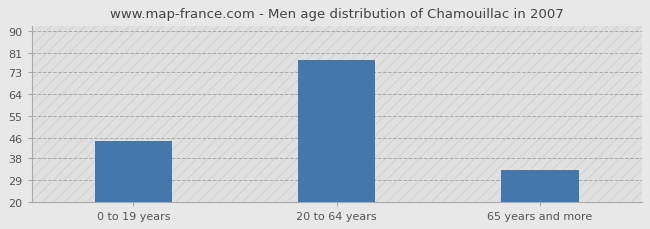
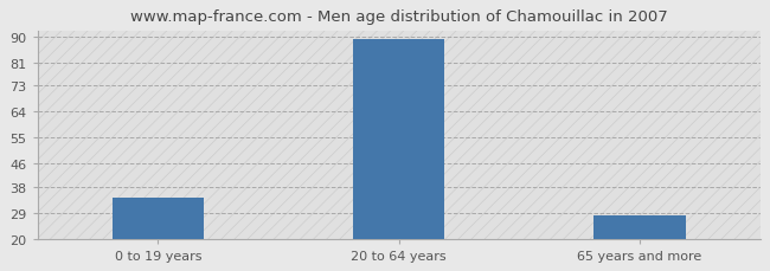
0 to 19 years: 45 -> 34
20 to 64 years: 78 -> 89
65 years and more: 33 -> 28
